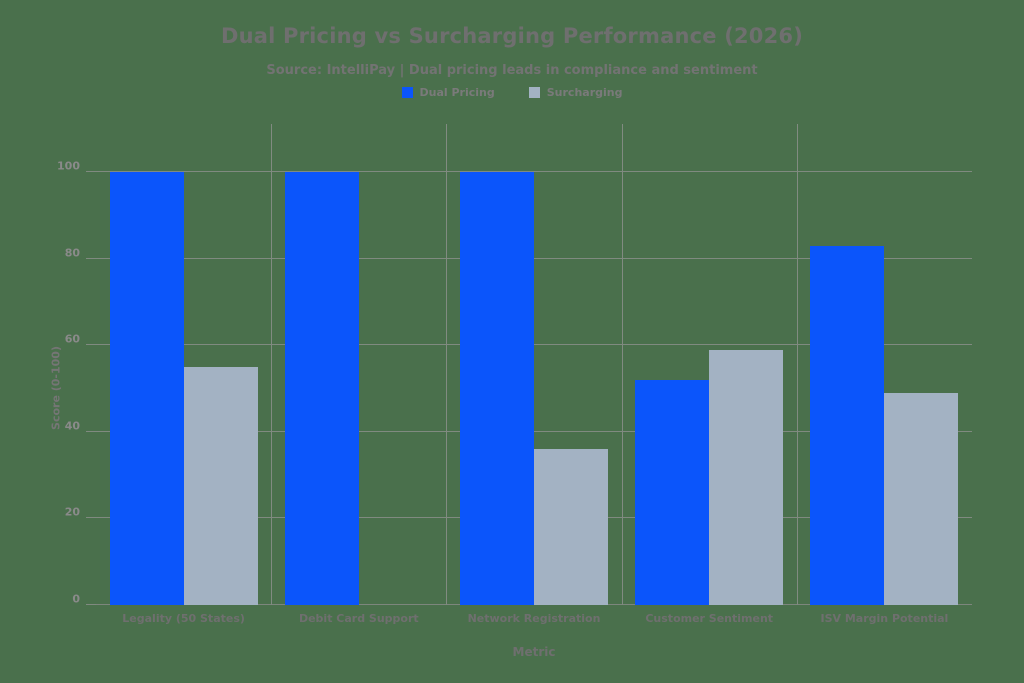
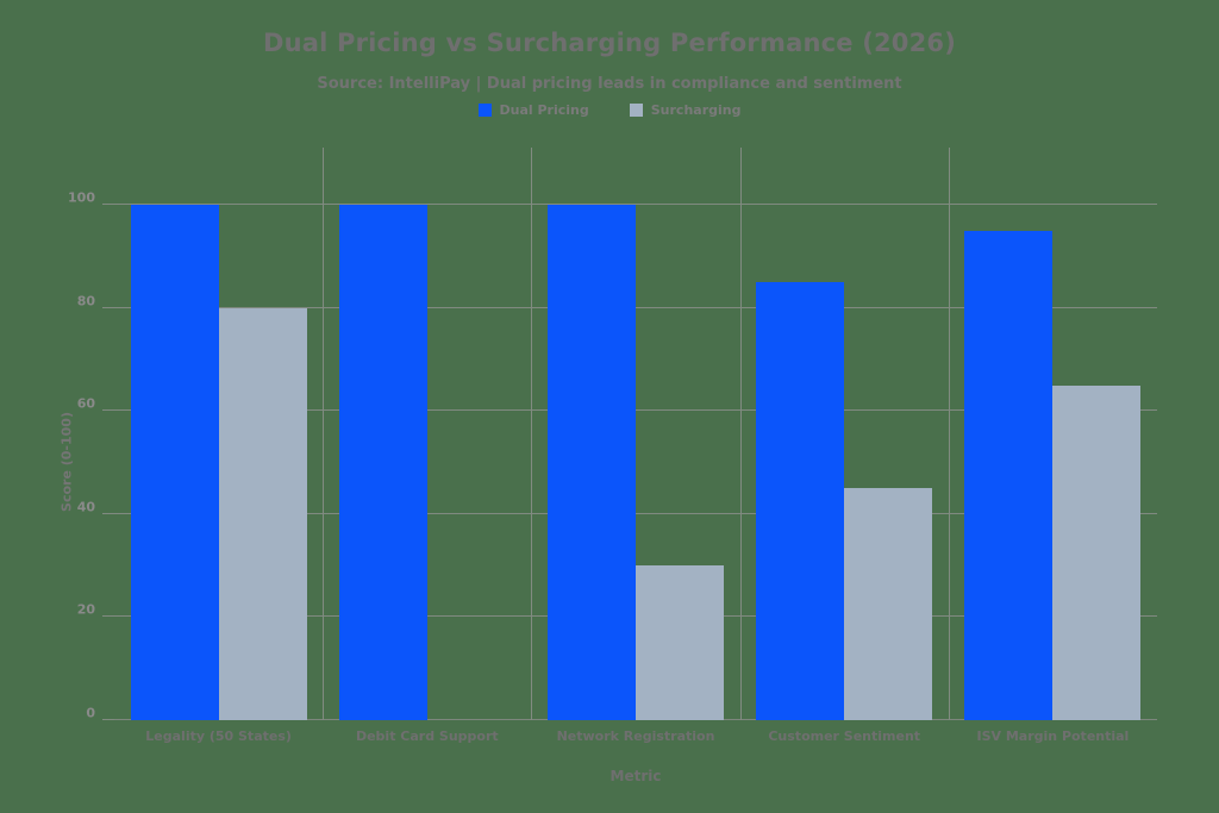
Surcharging/Legality (50 States): 55 -> 80
Surcharging/Network Registration: 36 -> 30
Dual Pricing/Customer Sentiment: 52 -> 85
Surcharging/Customer Sentiment: 59 -> 45
Dual Pricing/ISV Margin Potential: 83 -> 95
Surcharging/ISV Margin Potential: 49 -> 65
